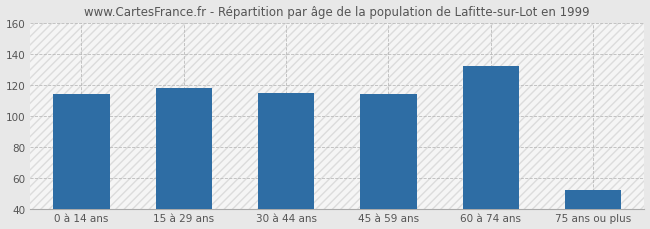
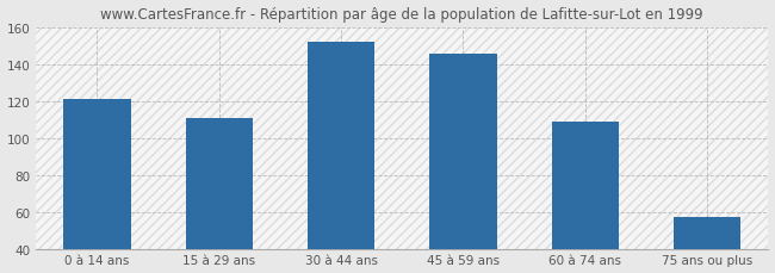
0 à 14 ans: 114 -> 121
15 à 29 ans: 118 -> 111
30 à 44 ans: 115 -> 152
45 à 59 ans: 114 -> 146
60 à 74 ans: 132 -> 109
75 ans ou plus: 52 -> 57
